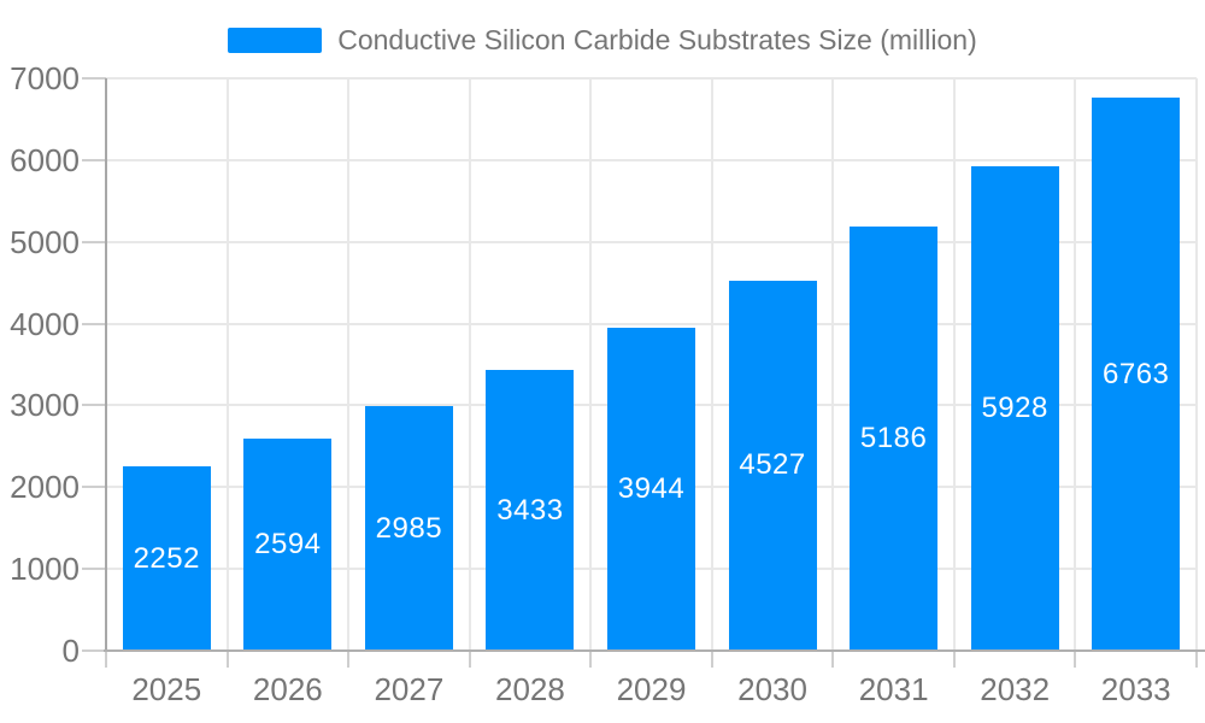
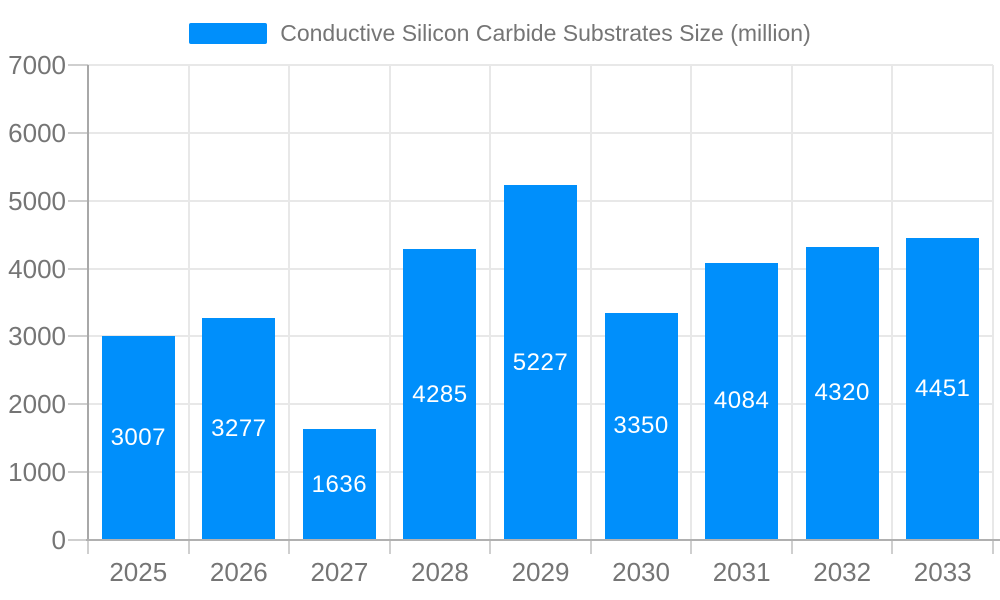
2025: 2252 -> 3007
2026: 2594 -> 3277
2027: 2985 -> 1636
2028: 3433 -> 4285
2029: 3944 -> 5227
2030: 4527 -> 3350
2031: 5186 -> 4084
2032: 5928 -> 4320
2033: 6763 -> 4451
